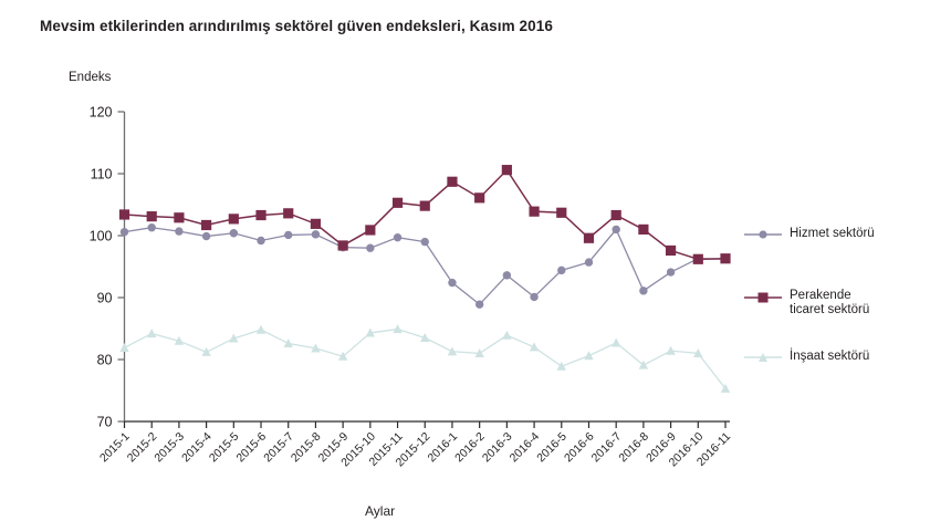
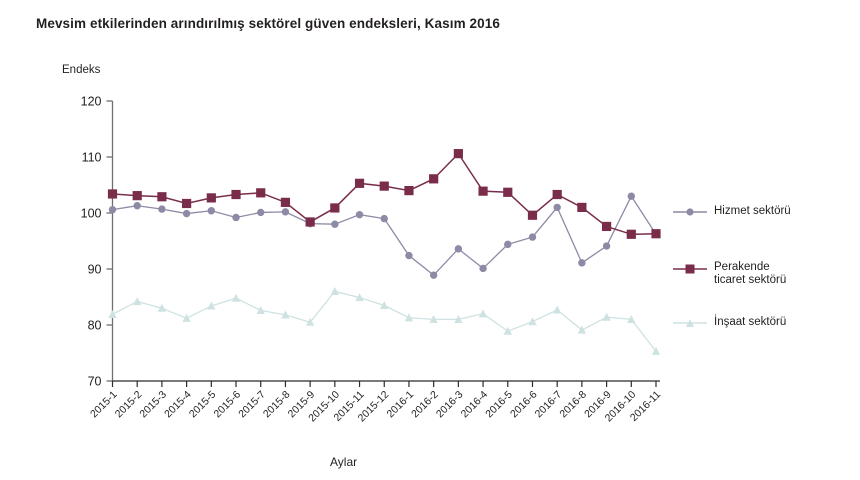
İnşaat sektörü/2015-10: 84 -> 86
Perakende ticaret sektörü/2016-1: 109 -> 104
İnşaat sektörü/2016-3: 84 -> 81
Hizmet sektörü/2016-10: 96 -> 103
